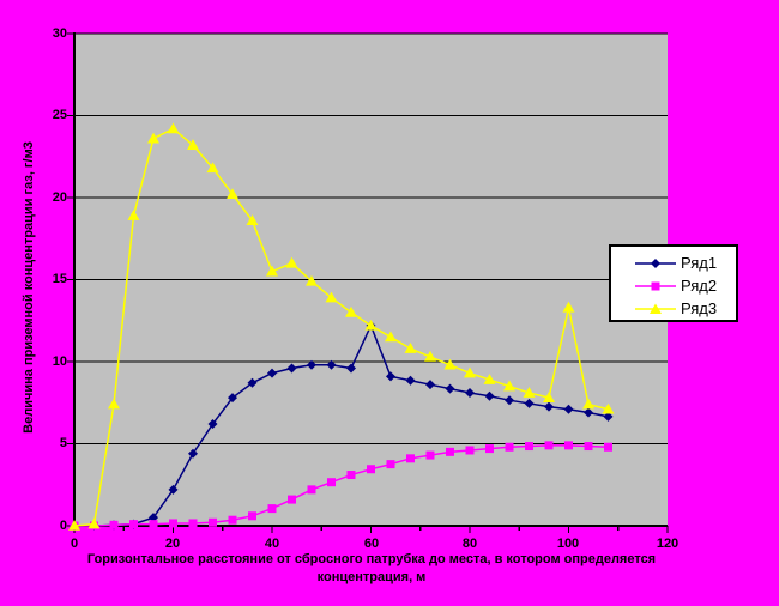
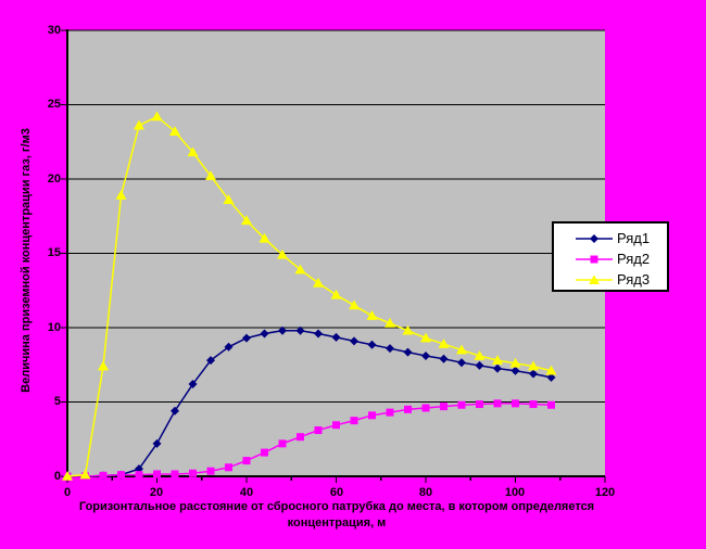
Ряд3/40: 15.5 -> 17.2
Ряд1/60: 12.2 -> 9.3
Ряд3/100: 13.3 -> 7.6
